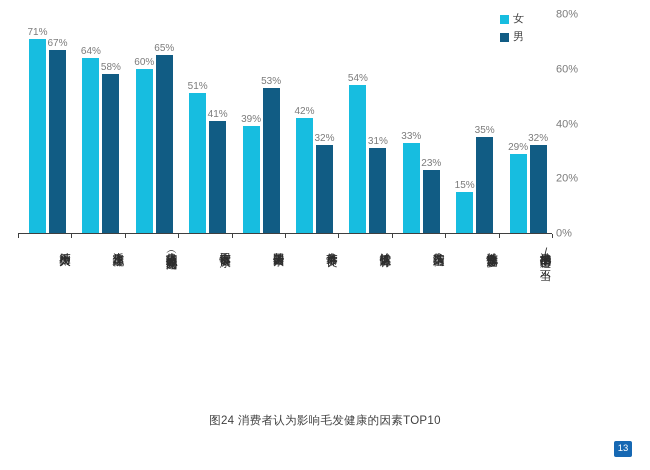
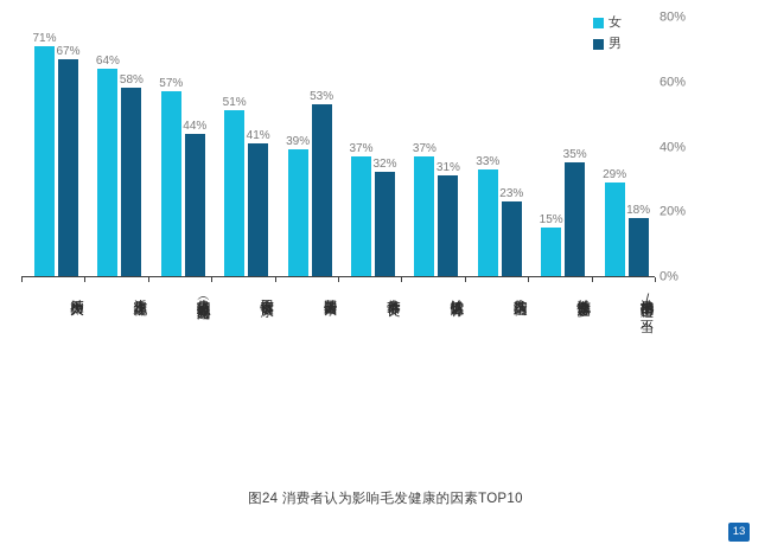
女/身体状态不佳（如内分泌问题）: 60% -> 57%
男/身体状态不佳（如内分泌问题）: 65% -> 44%
女/身体营养不良: 42% -> 37%
女/缺乏体育锻炼: 54% -> 37%
男/洗护产品使用不合适/不当: 32% -> 18%
